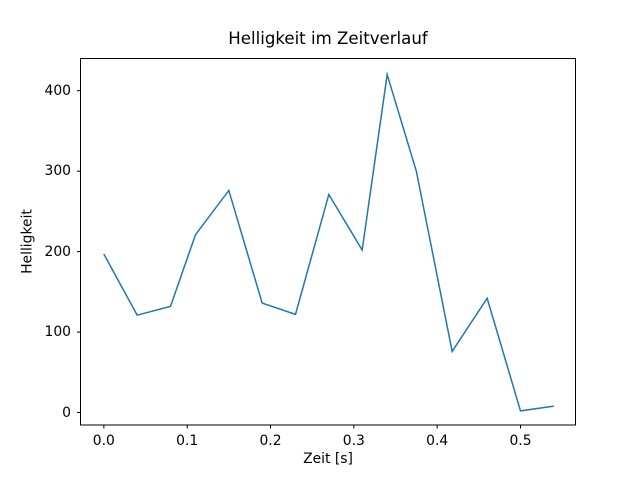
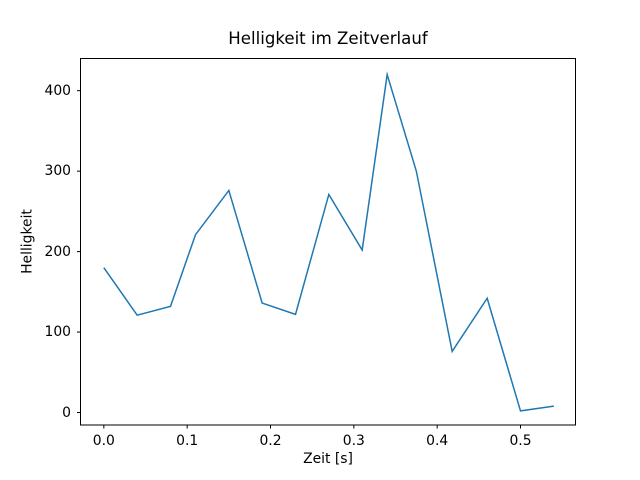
0.0: 200 -> 180
